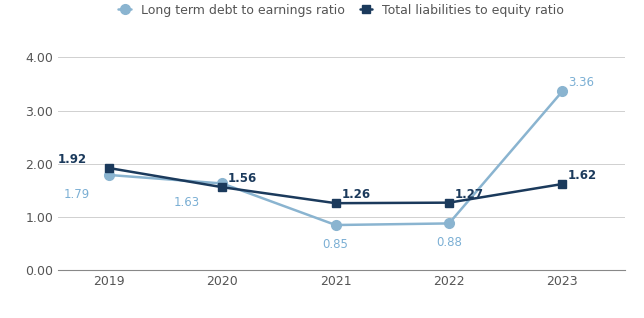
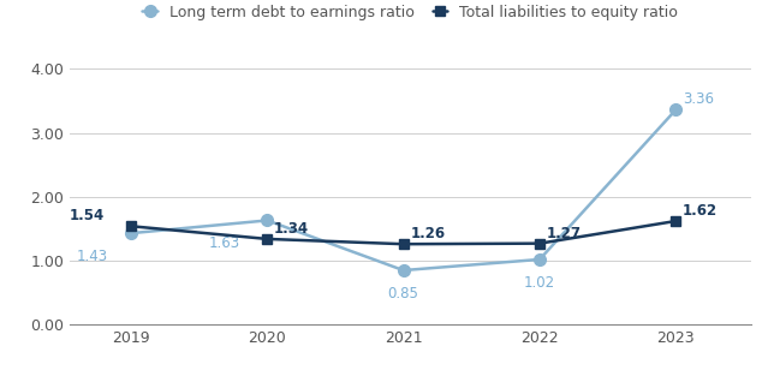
Long term debt to earnings ratio/2019: 1.79 -> 1.43
Total liabilities to equity ratio/2019: 1.92 -> 1.54
Total liabilities to equity ratio/2020: 1.56 -> 1.34
Long term debt to earnings ratio/2022: 0.88 -> 1.02
